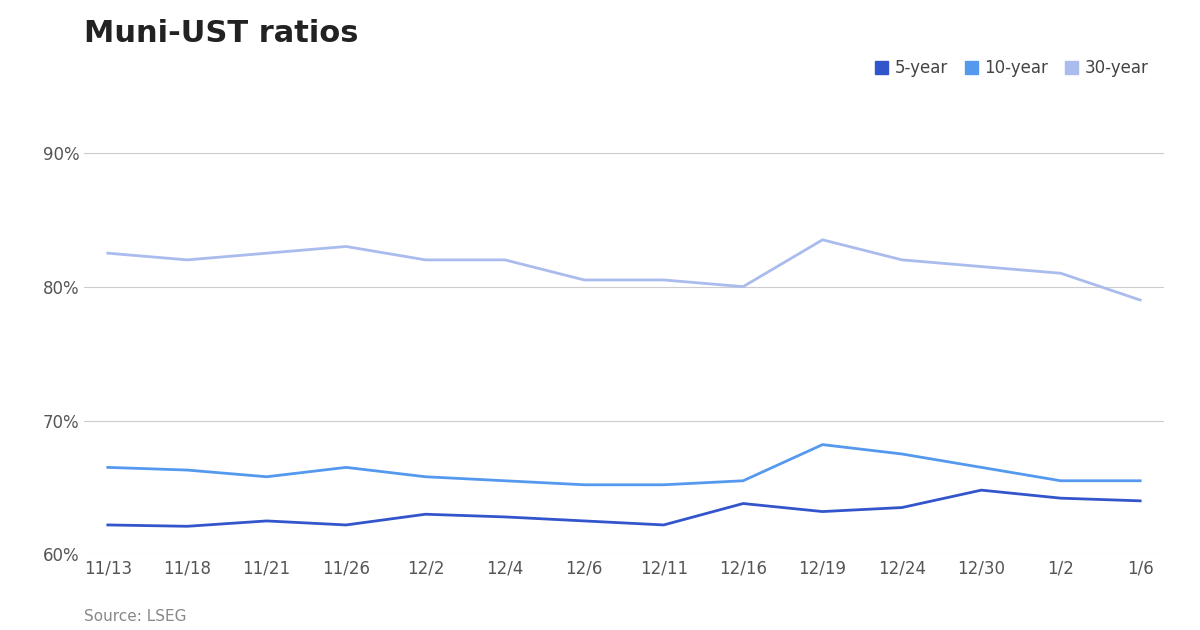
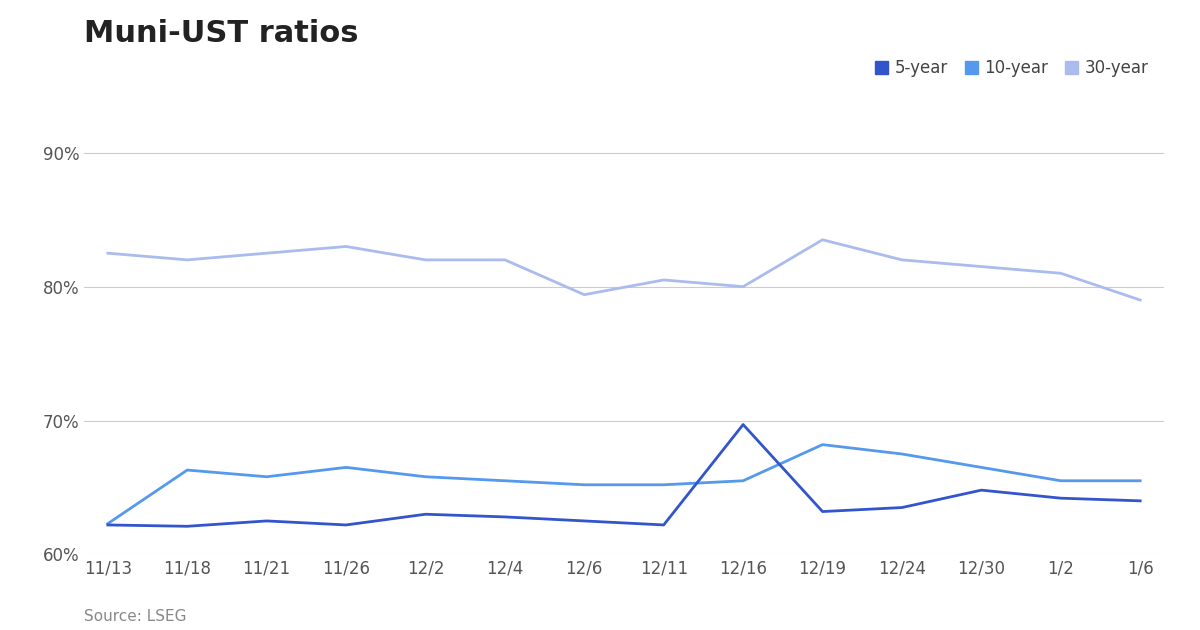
10-year/11/13: 66.5% -> 62.3%
30-year/12/6: 80.5% -> 79.4%
5-year/12/16: 63.8% -> 69.7%
